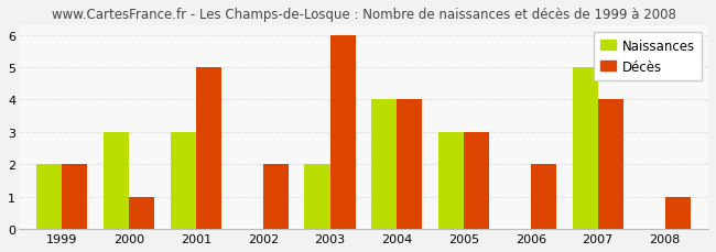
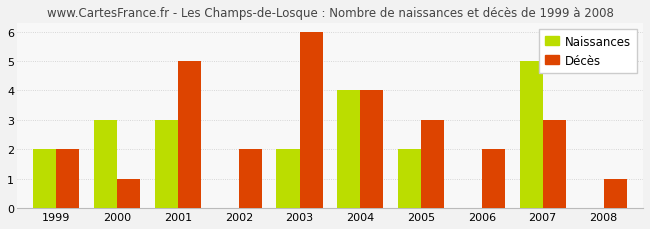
Naissances/2005: 3 -> 2
Décès/2007: 4 -> 3
